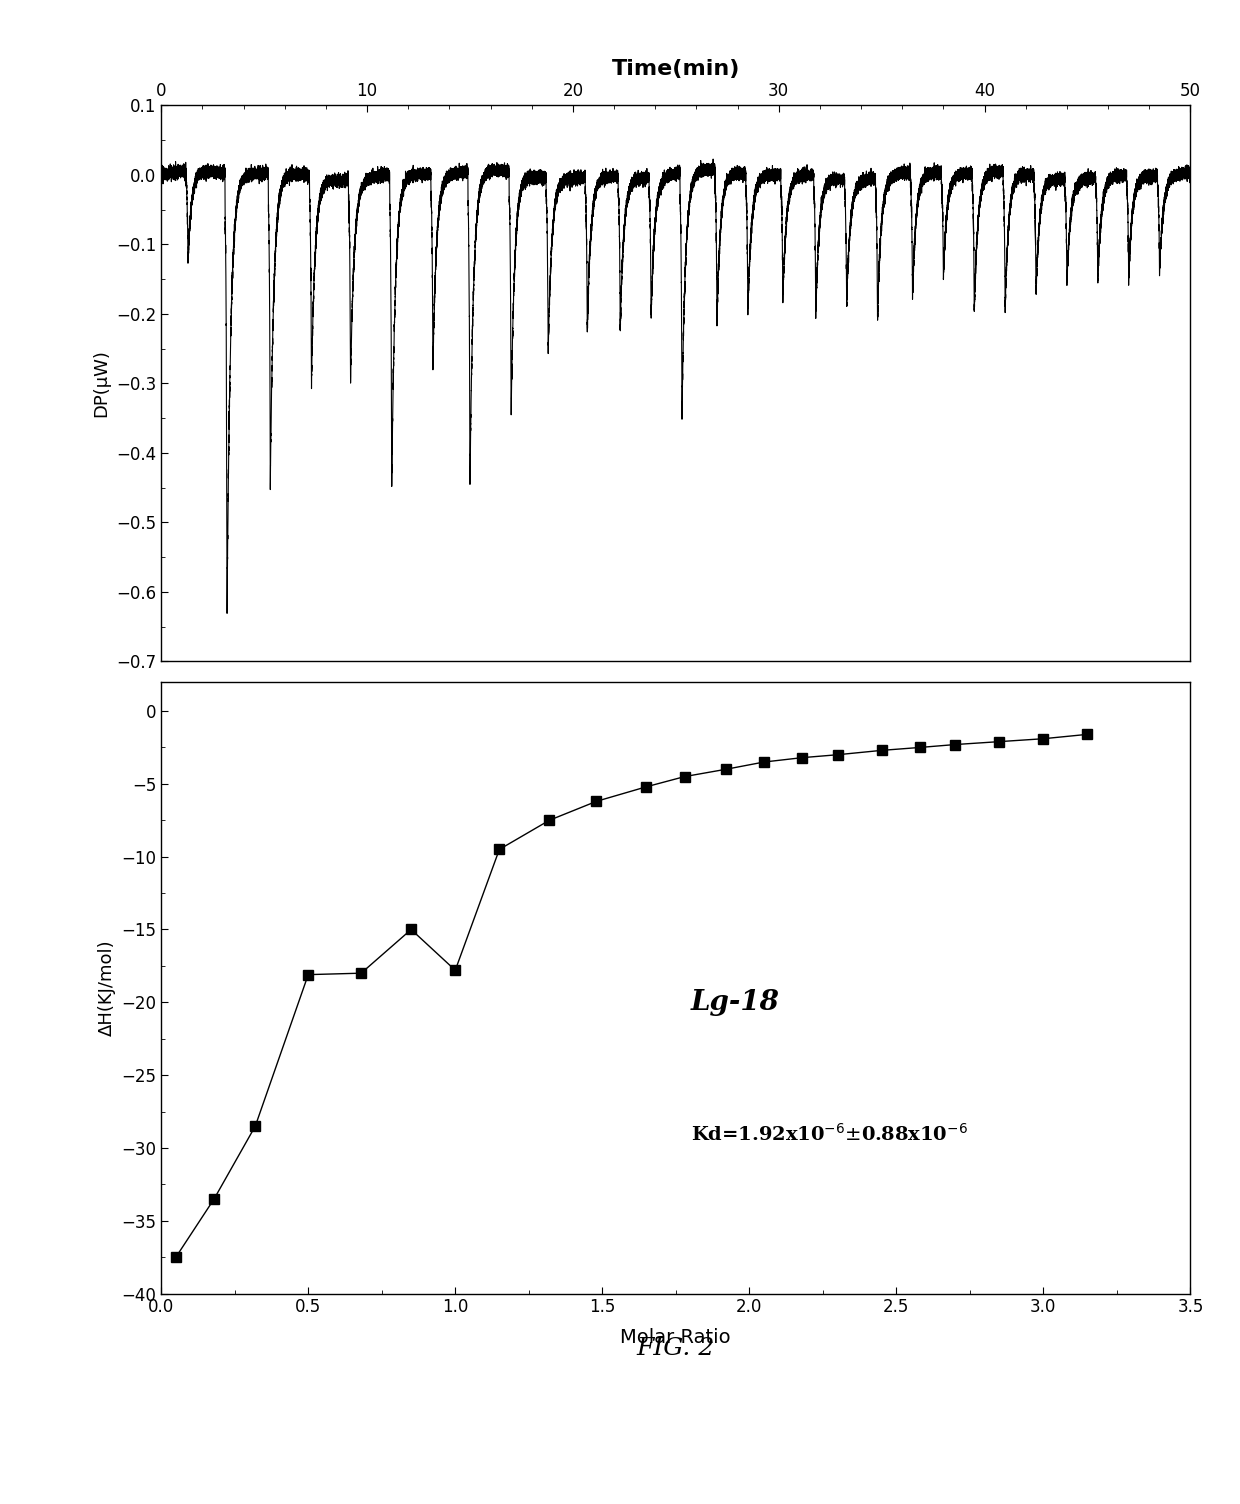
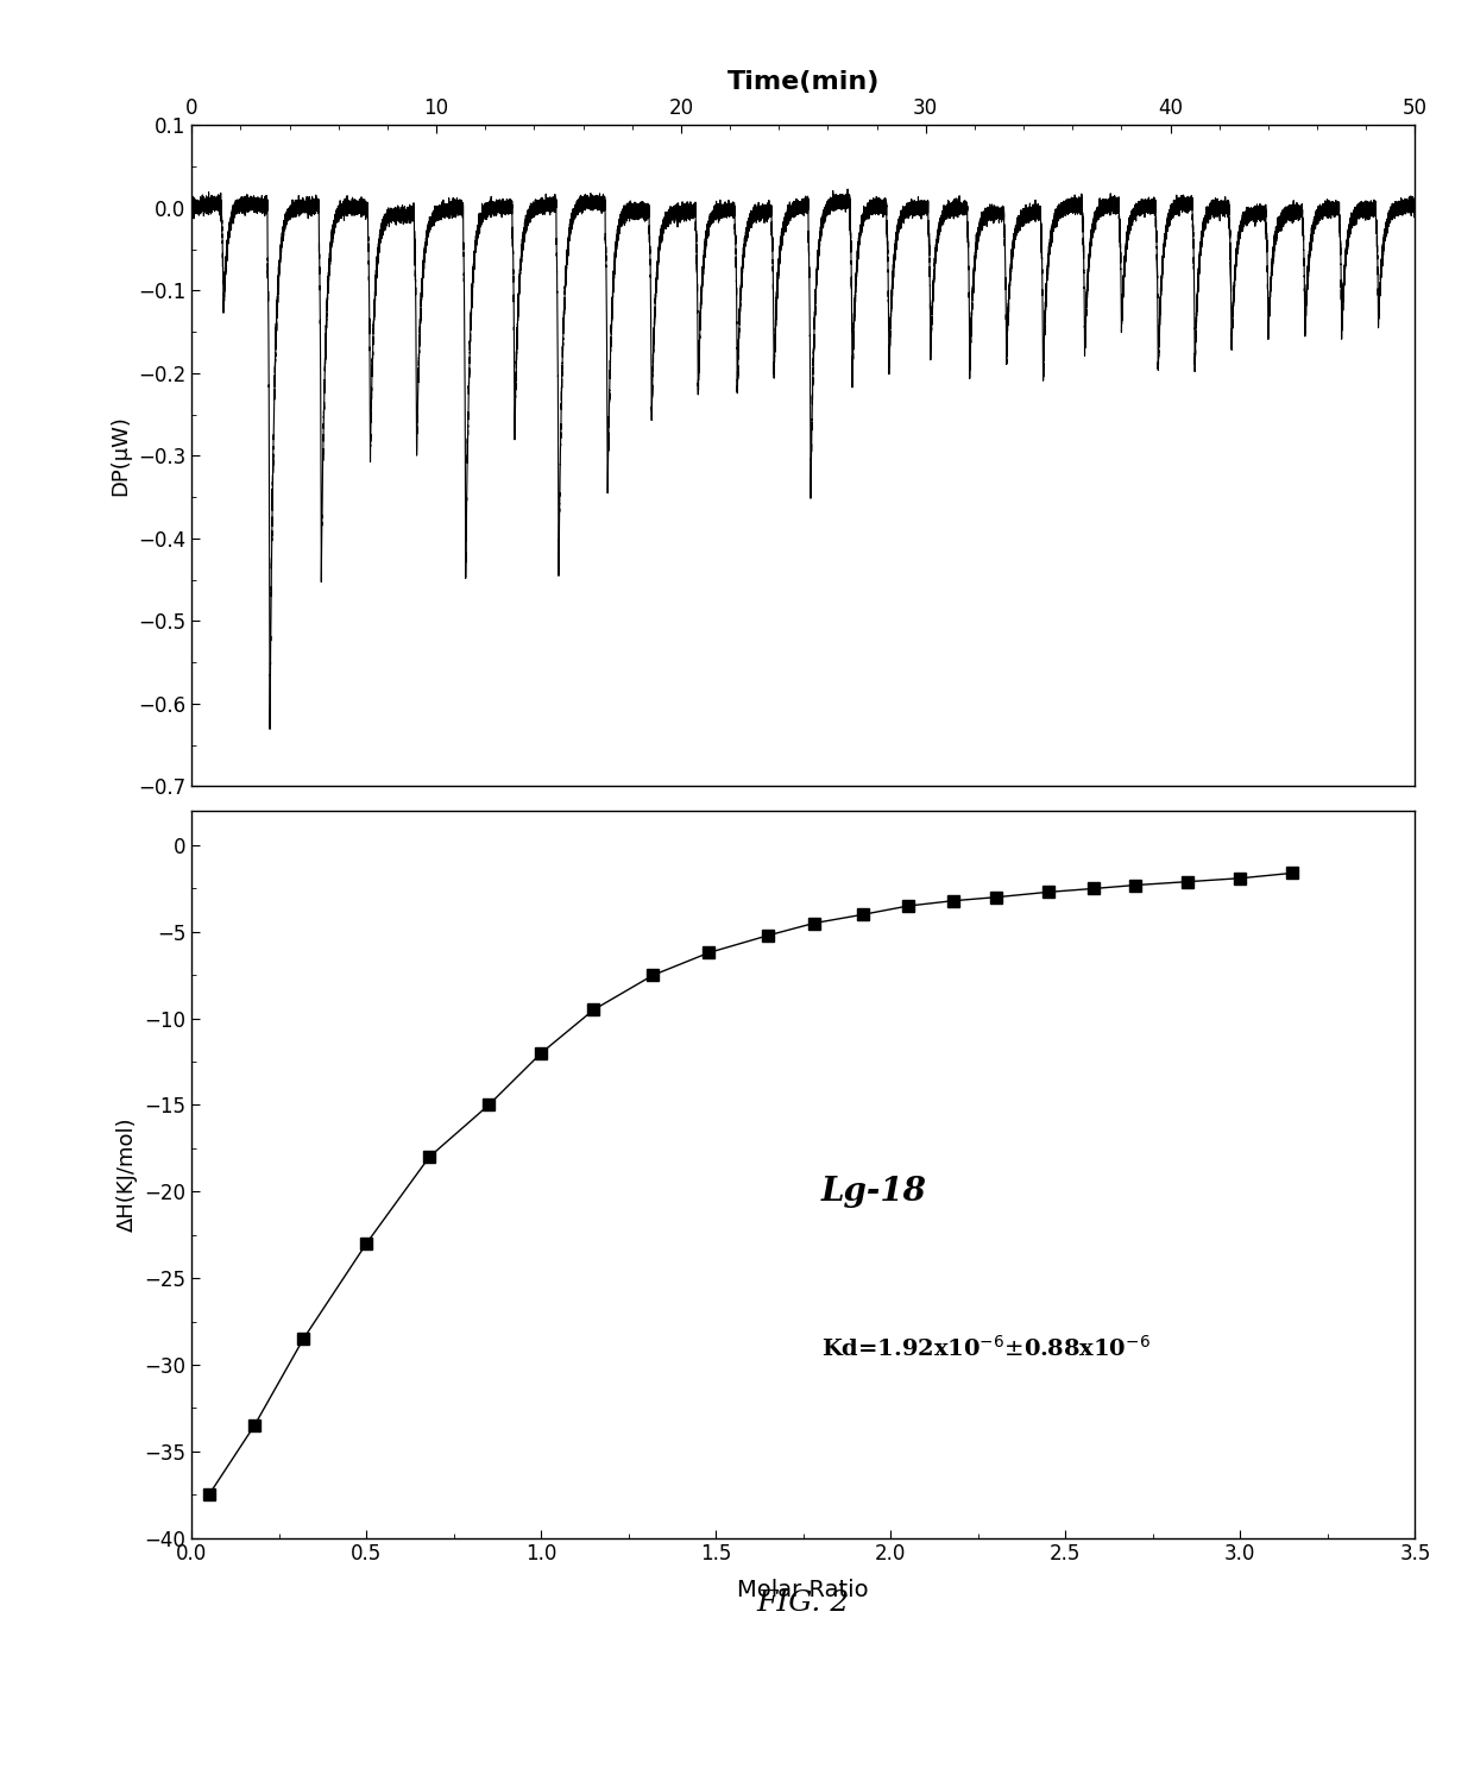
0.5: -18.1 -> -23.0
1.0: -17.8 -> -12.0
